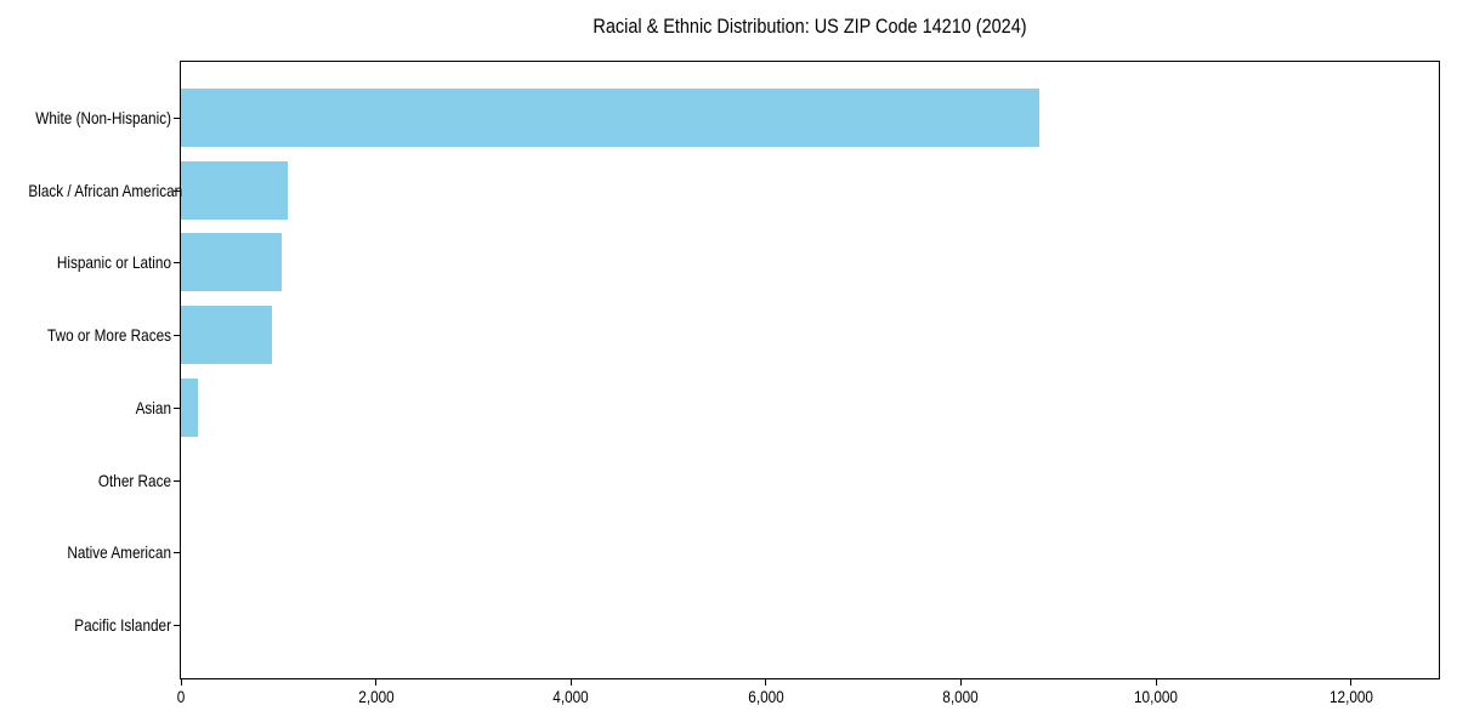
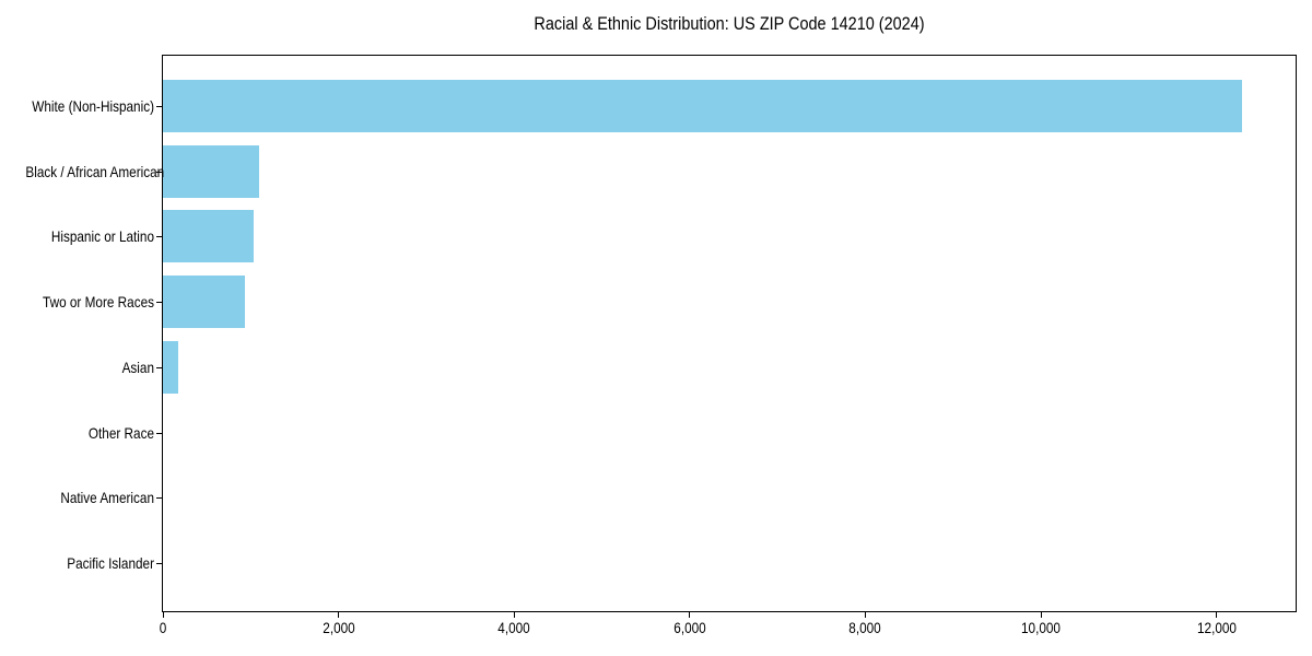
White (Non-Hispanic): 8800 -> 12300
